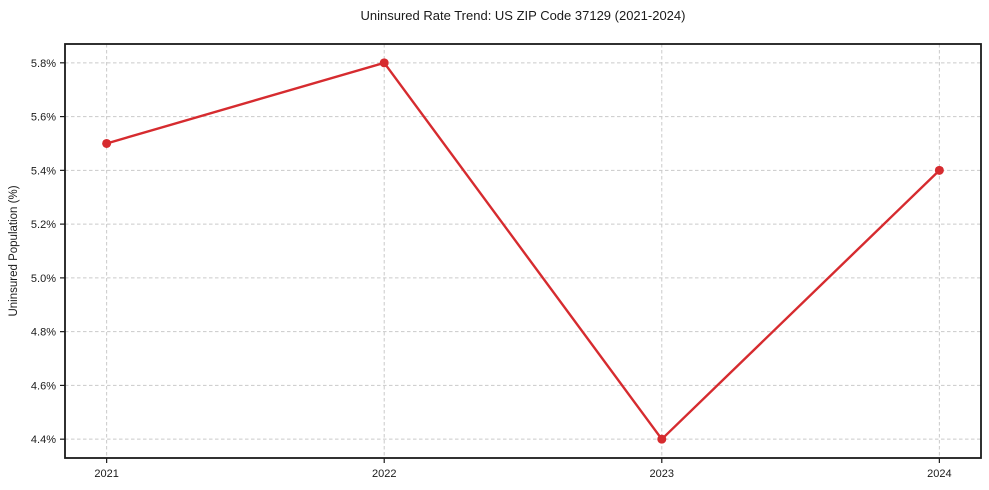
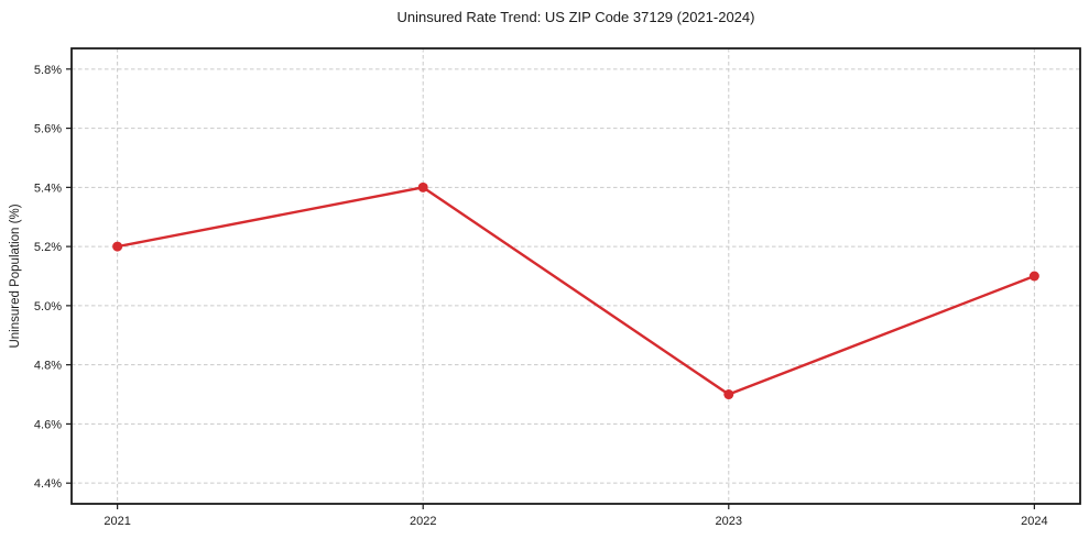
2021: 5.5% -> 5.2%
2022: 5.8% -> 5.4%
2023: 4.4% -> 4.7%
2024: 5.4% -> 5.1%
